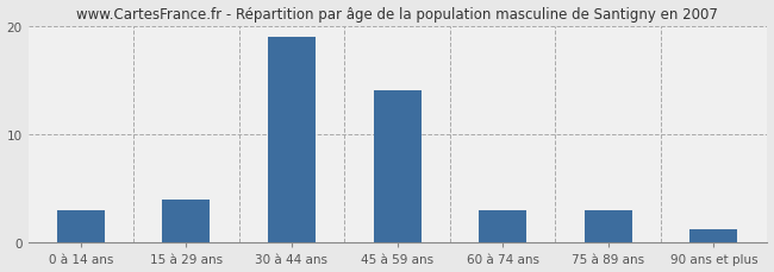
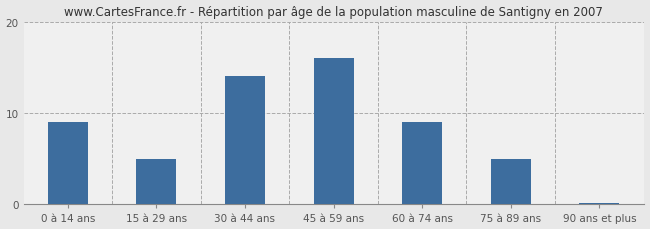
0 à 14 ans: 3.0 -> 9.0
15 à 29 ans: 4.0 -> 5.0
30 à 44 ans: 19.0 -> 14.0
45 à 59 ans: 14.0 -> 16.0
60 à 74 ans: 3.0 -> 9.0
75 à 89 ans: 3.0 -> 5.0
90 ans et plus: 1.2 -> 0.2
